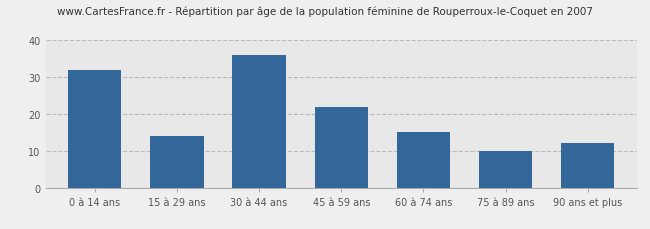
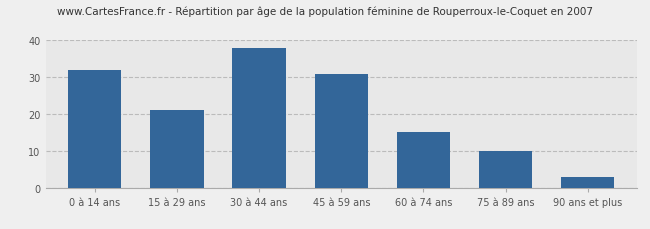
15 à 29 ans: 14 -> 21
30 à 44 ans: 36 -> 38
45 à 59 ans: 22 -> 31
90 ans et plus: 12 -> 3
